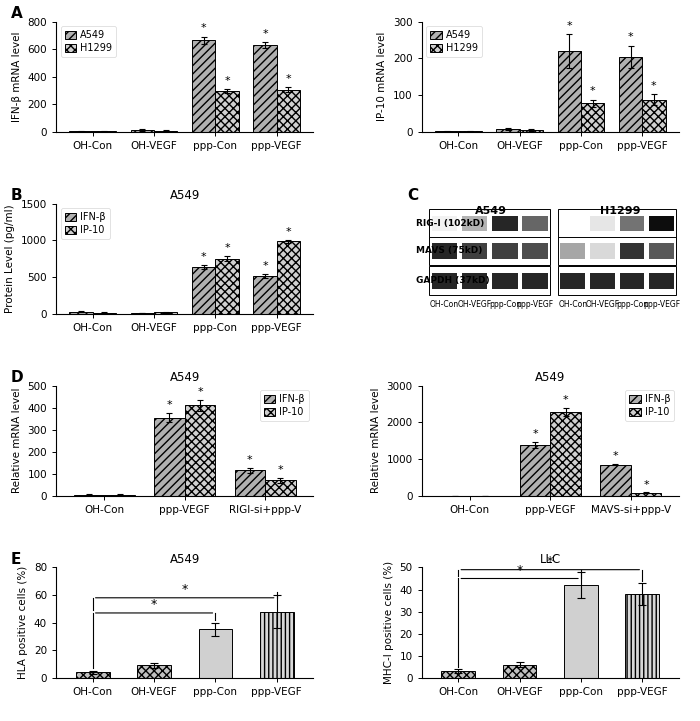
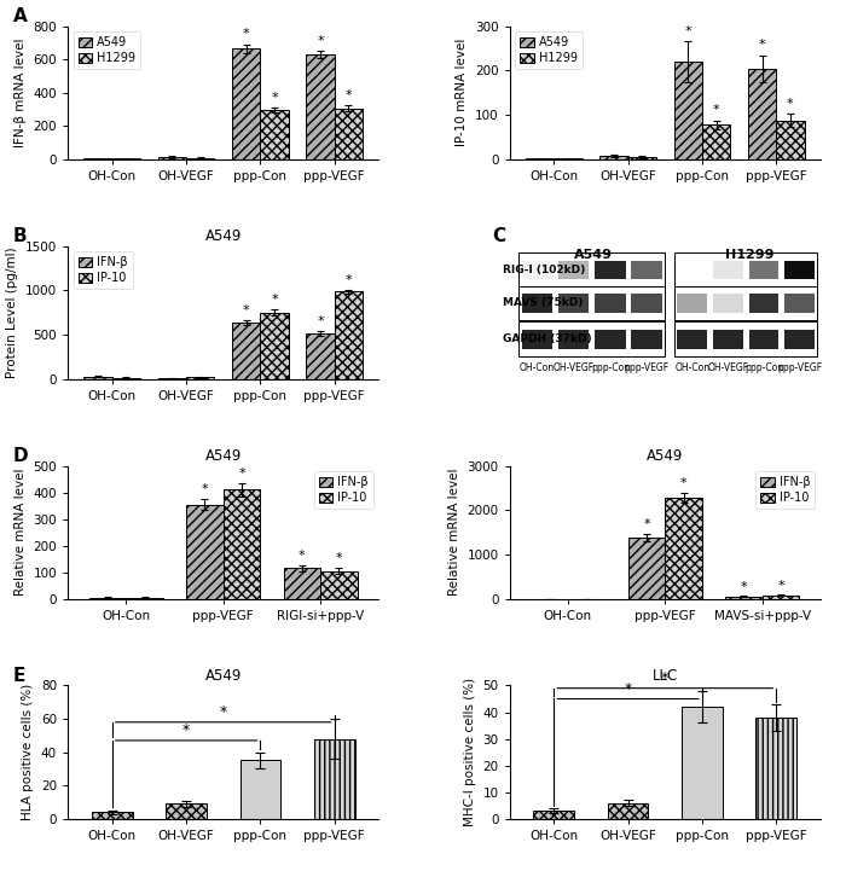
IP-10/RIGI-si+ppp-V: 70 -> 105
IFN-β/MAVS-si+ppp-V: 850 -> 60
